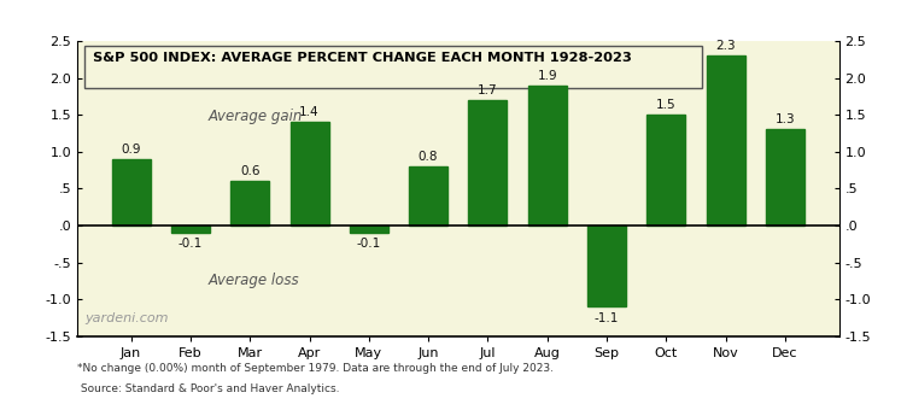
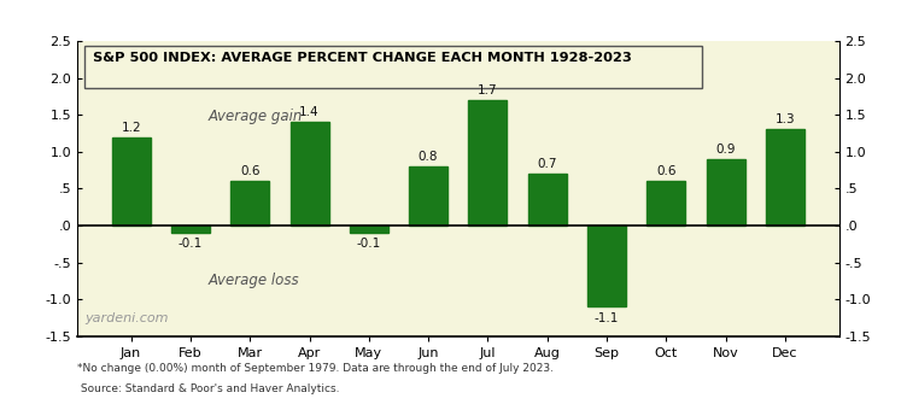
Jan: 0.9 -> 1.2
Aug: 1.9 -> 0.7
Oct: 1.5 -> 0.6
Nov: 2.3 -> 0.9
